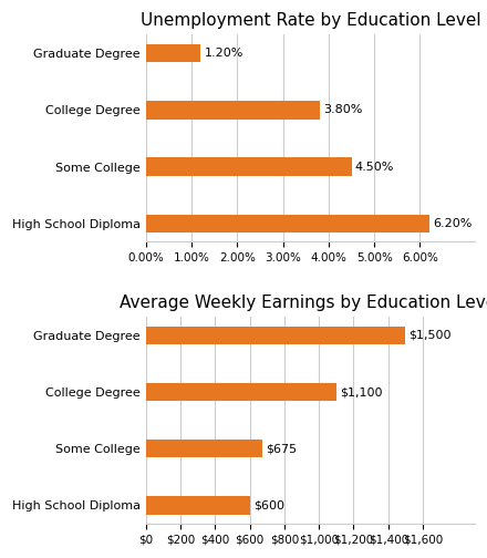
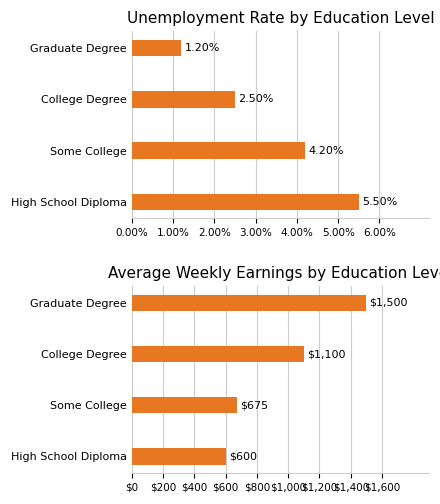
Unemployment Rate by Education Level/College Degree: 3.80% -> 2.50%
Unemployment Rate by Education Level/Some College: 4.50% -> 4.20%
Unemployment Rate by Education Level/High School Diploma: 6.20% -> 5.50%
